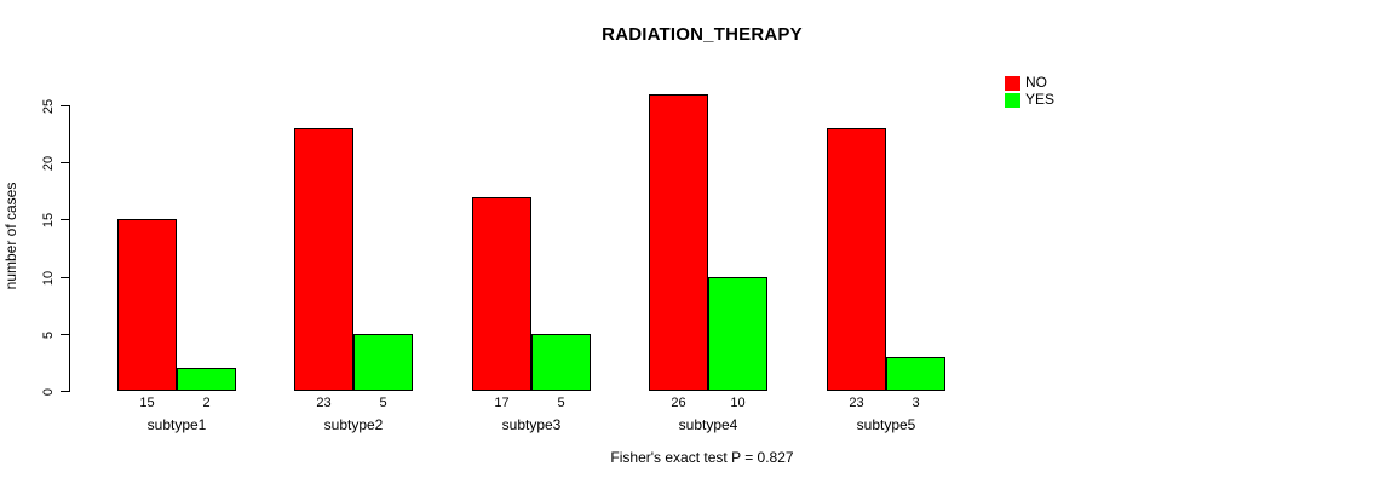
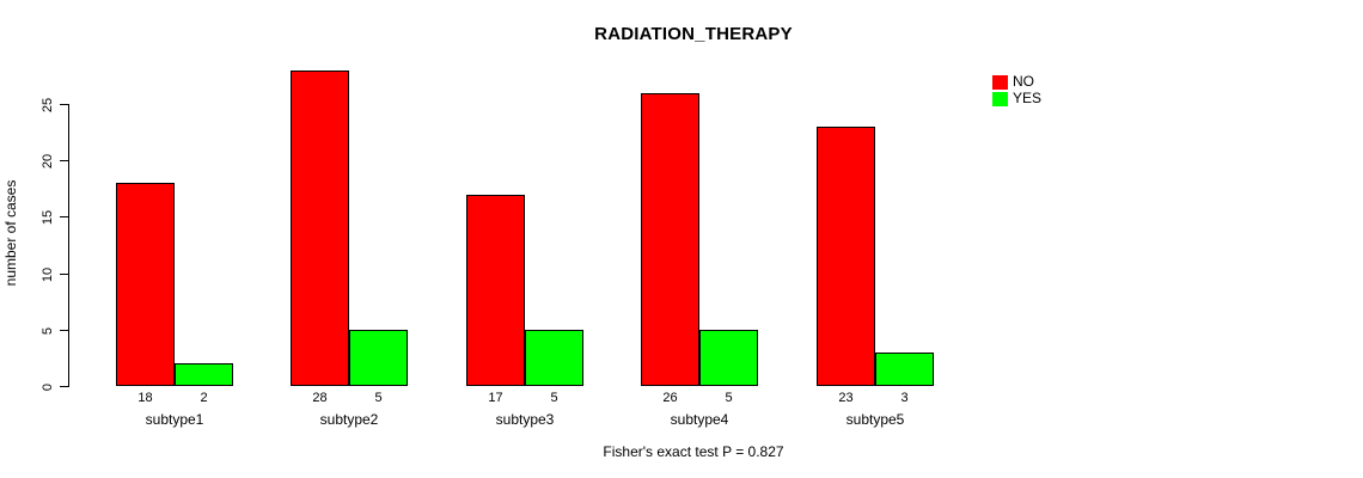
NO/subtype1: 15 -> 18
NO/subtype2: 23 -> 28
YES/subtype4: 10 -> 5
